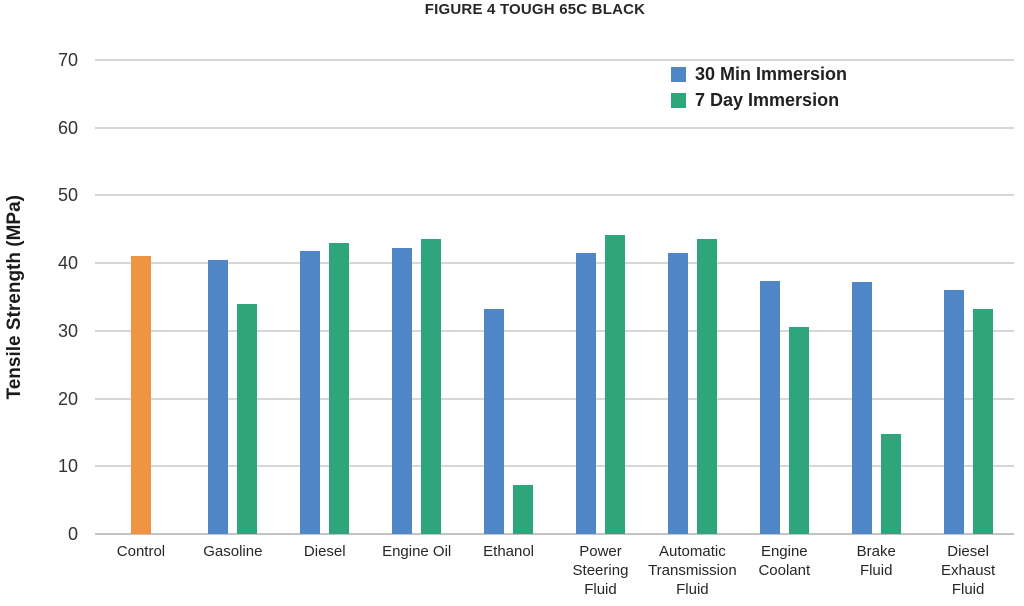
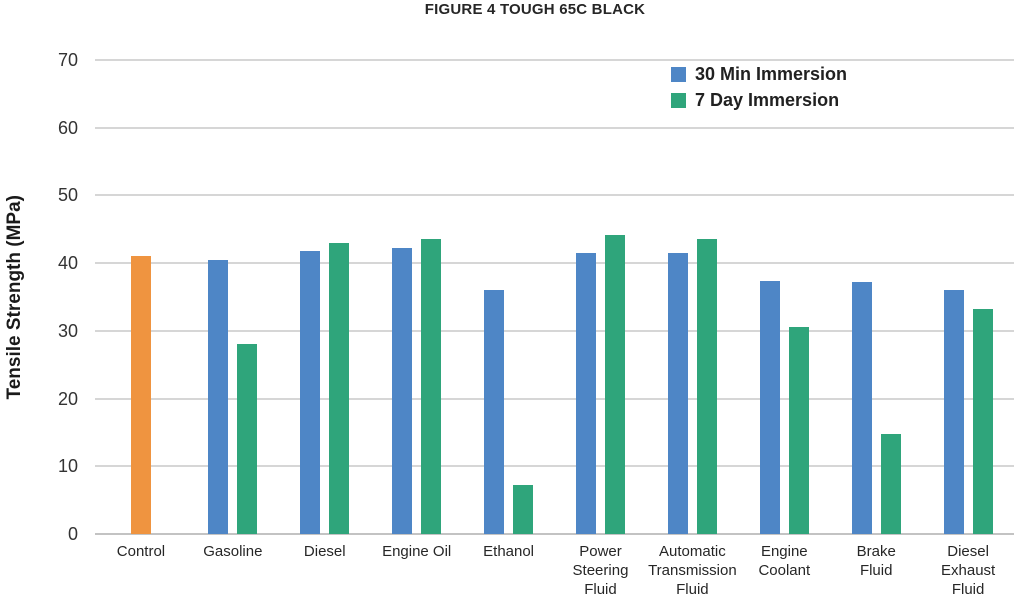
7 Day Immersion/Gasoline: 34 -> 28
30 Min Immersion/Ethanol: 33 -> 36
